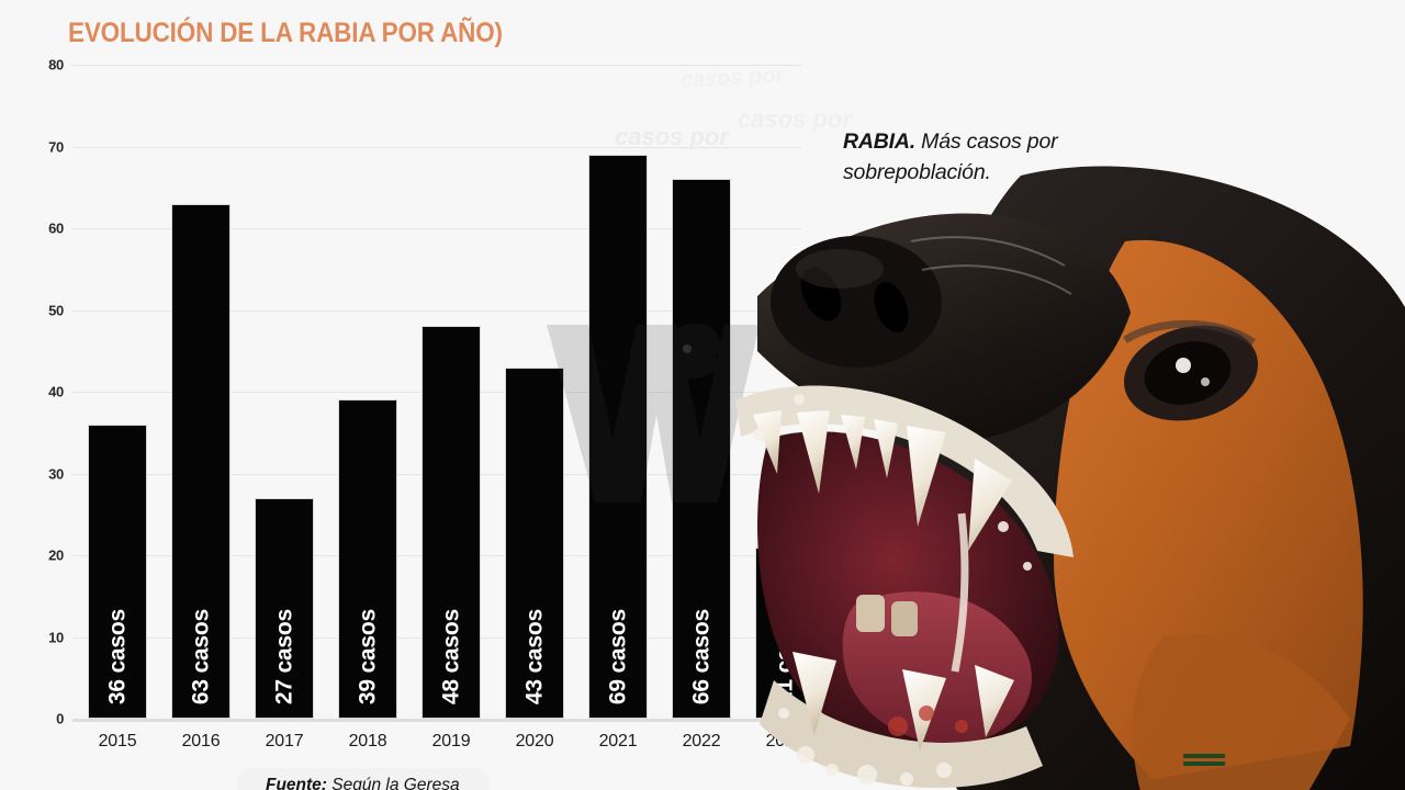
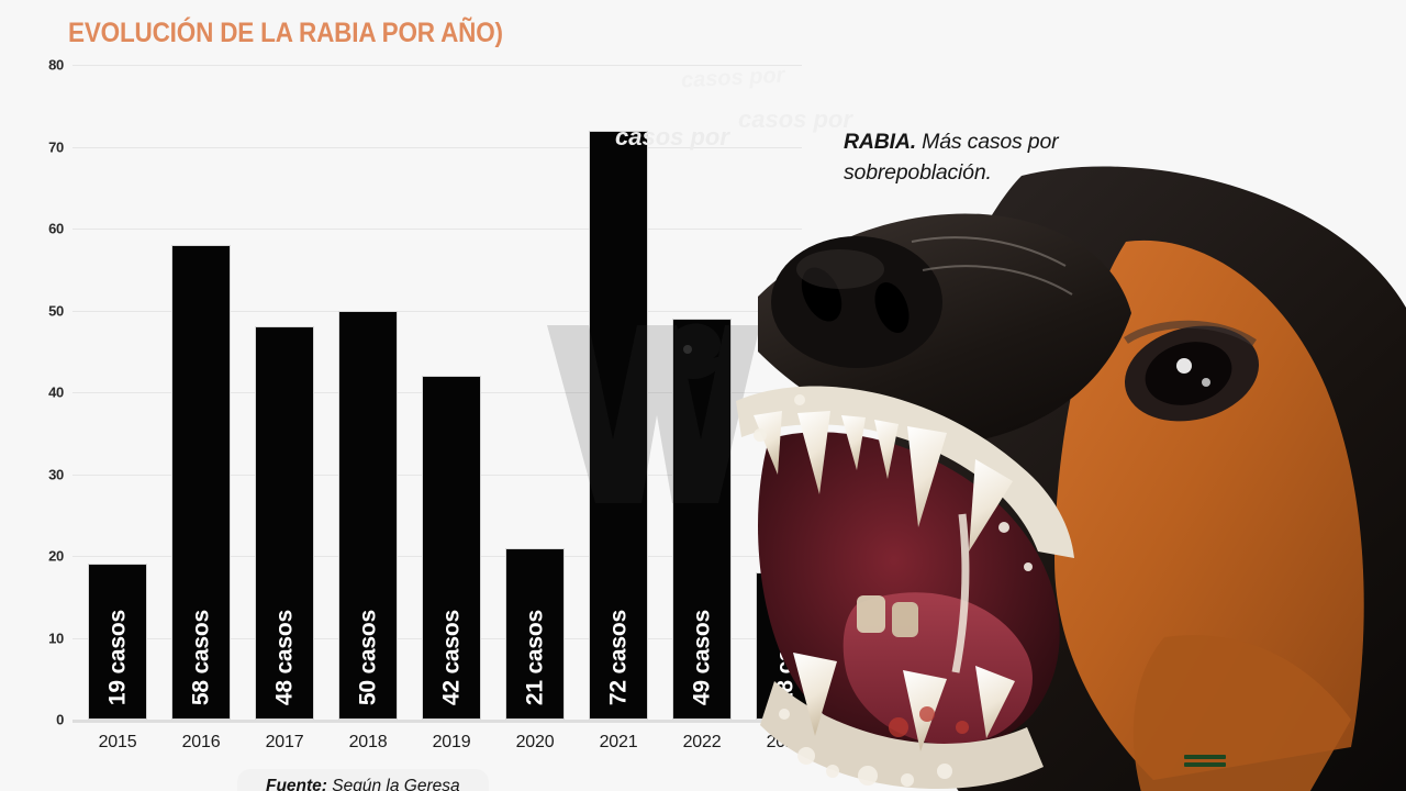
2015: 36 -> 19
2016: 63 -> 58
2017: 27 -> 48
2018: 39 -> 50
2019: 48 -> 42
2020: 43 -> 21
2021: 69 -> 72
2022: 66 -> 49
2023: 21 -> 18
